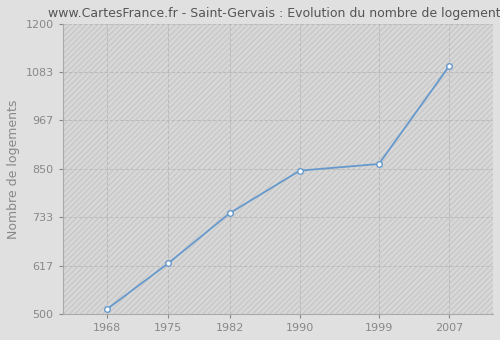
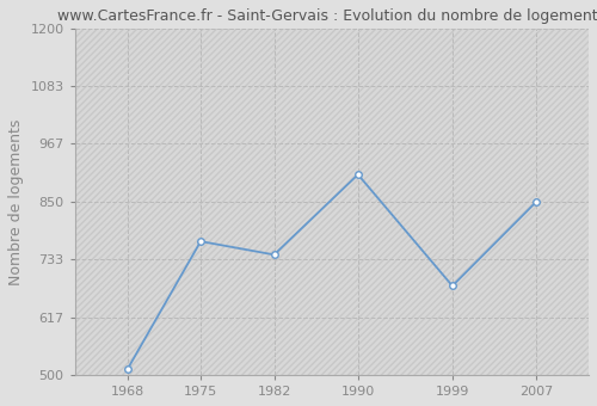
1975: 622 -> 770
1990: 846 -> 905
1999: 862 -> 680
2007: 1098 -> 850
